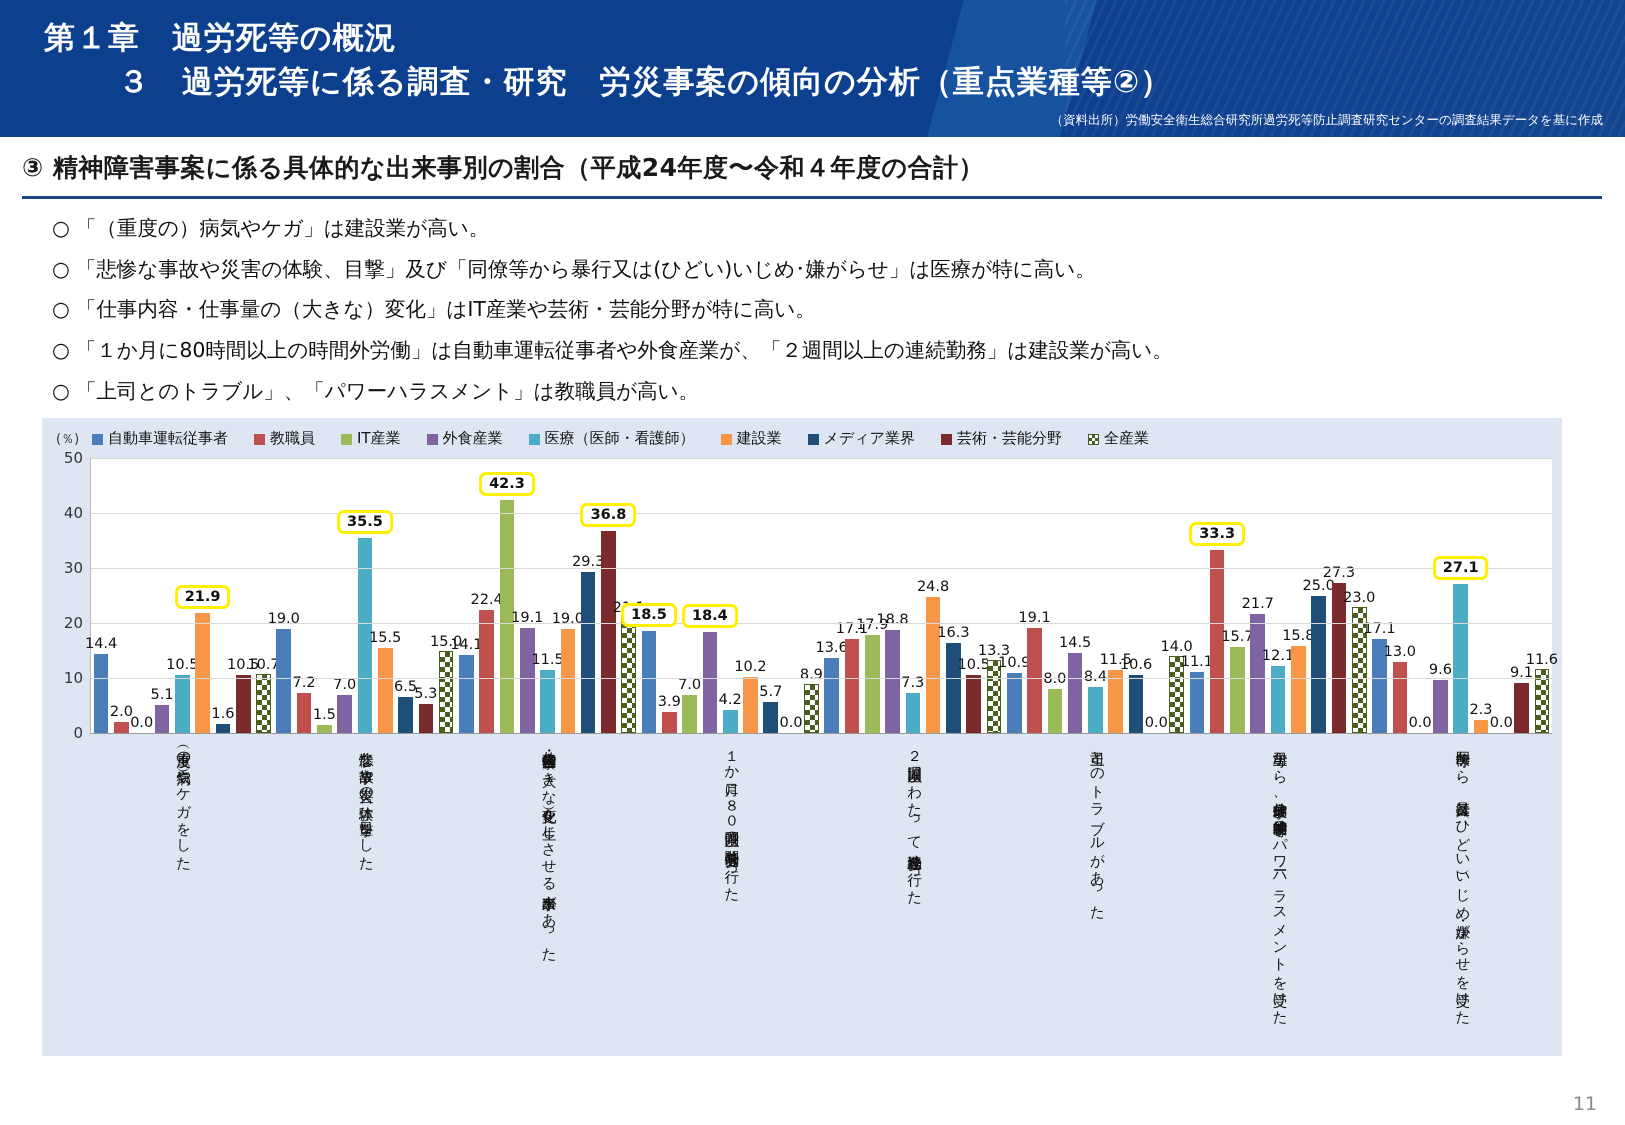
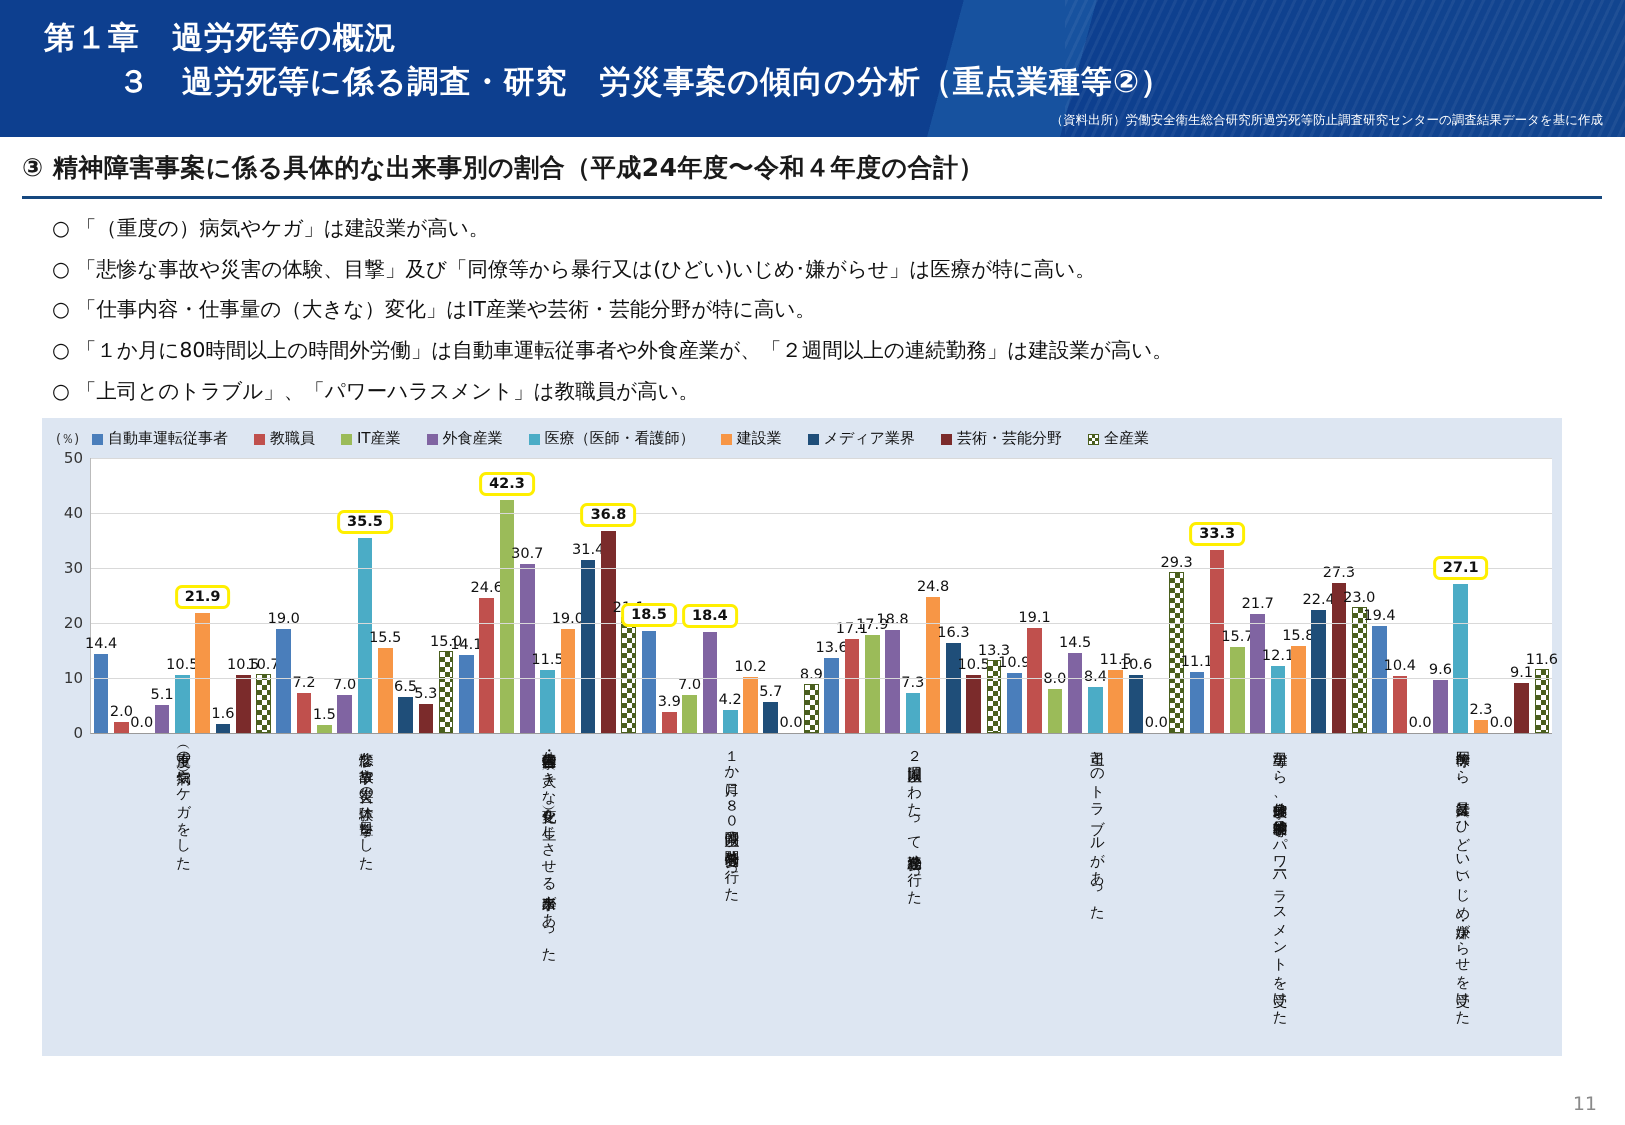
教職員/仕事内容・仕事量の（大きな）変化を生じさせる出来事があった: 22.4 -> 24.6
外食産業/仕事内容・仕事量の（大きな）変化を生じさせる出来事があった: 19.1 -> 30.7
メディア業界/仕事内容・仕事量の（大きな）変化を生じさせる出来事があった: 29.3 -> 31.4
全産業/上司とのトラブルがあった: 14.0 -> 29.3
メディア業界/上司等から、身体的攻撃、精神的攻撃等のパワーハラスメントを受けた: 25.0 -> 22.4
自動車運転従事者/同僚等から、暴行又は（ひどい）いじめ・嫌がらせを受けた: 17.1 -> 19.4
教職員/同僚等から、暴行又は（ひどい）いじめ・嫌がらせを受けた: 13.0 -> 10.4
